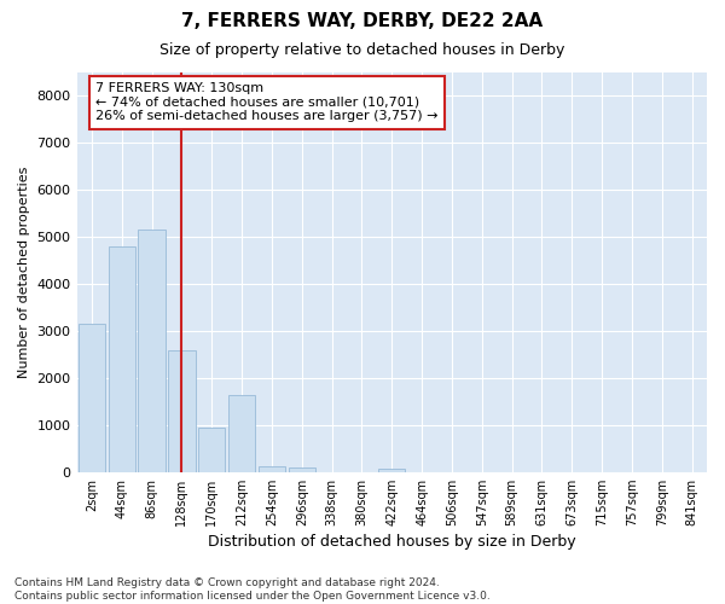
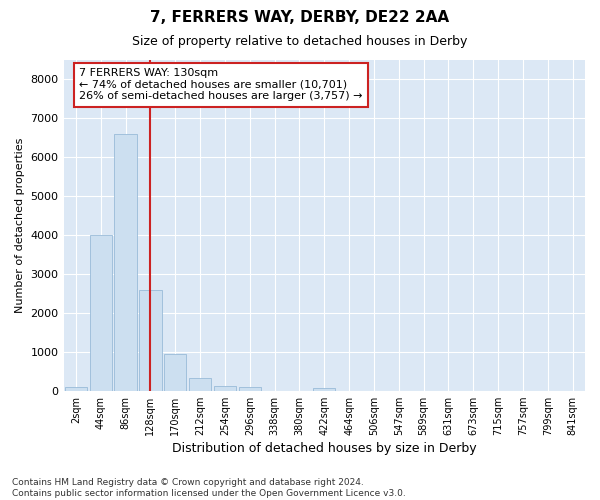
2sqm: 3150 -> 100
44sqm: 4800 -> 4000
86sqm: 5150 -> 6600
212sqm: 1650 -> 330
